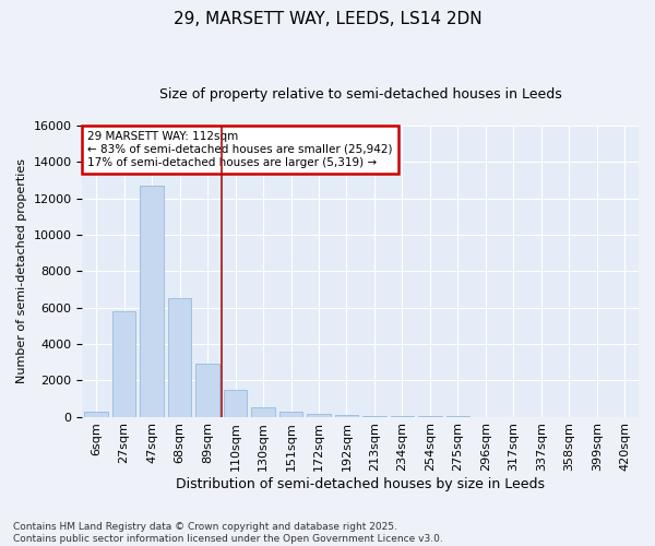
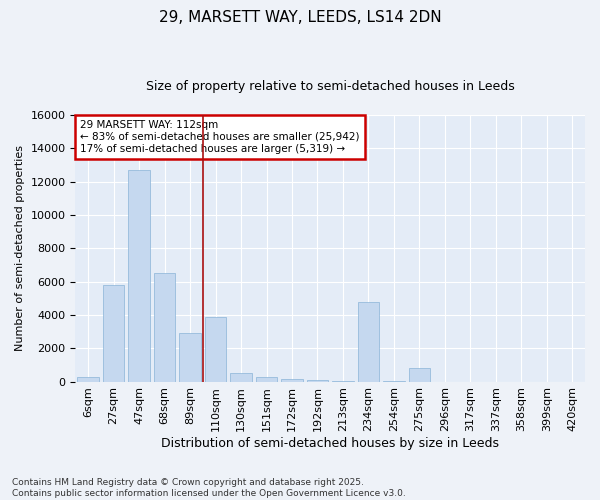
110sqm: 1500 -> 3900
234sqm: 0 -> 4800
275sqm: 0 -> 800
